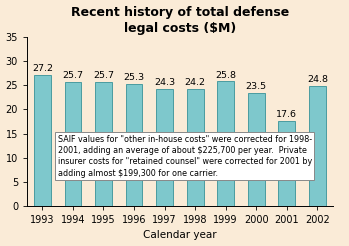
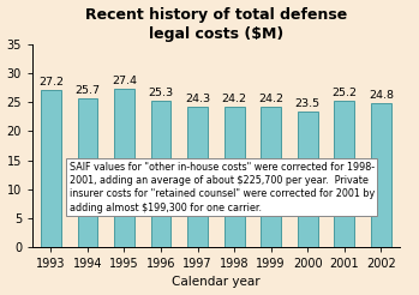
1995: 25.7 -> 27.4
1999: 25.8 -> 24.2
2001: 17.6 -> 25.2
